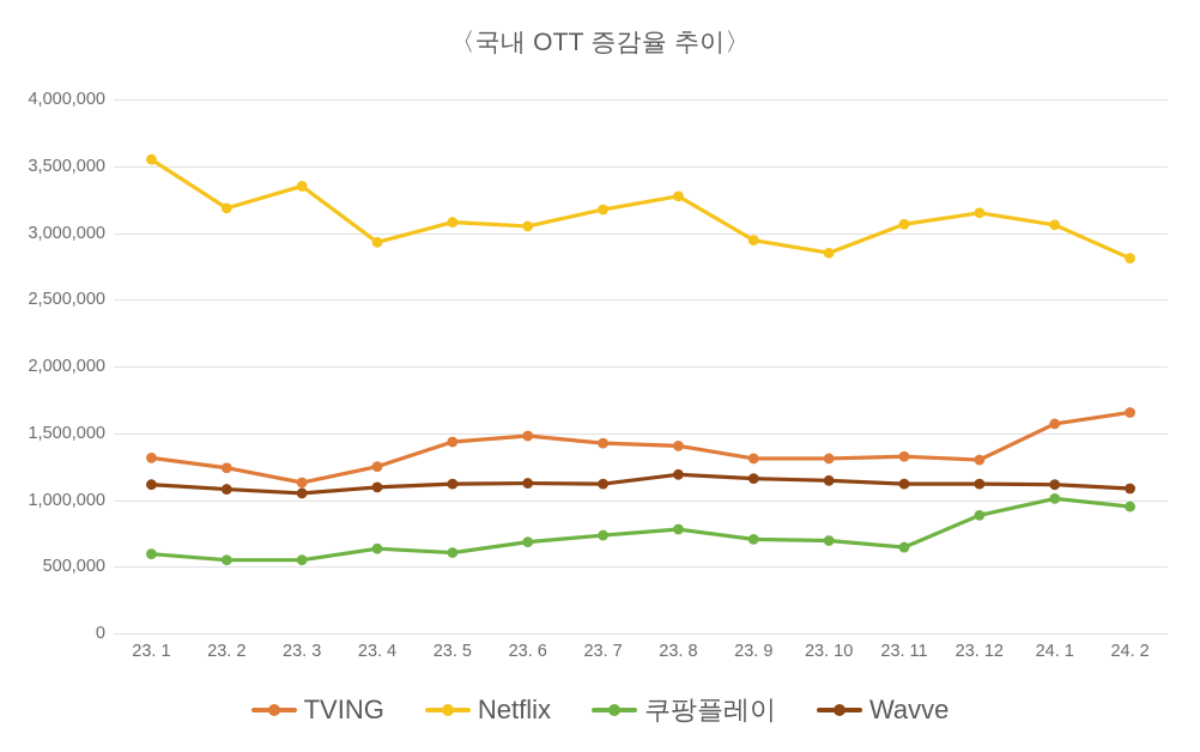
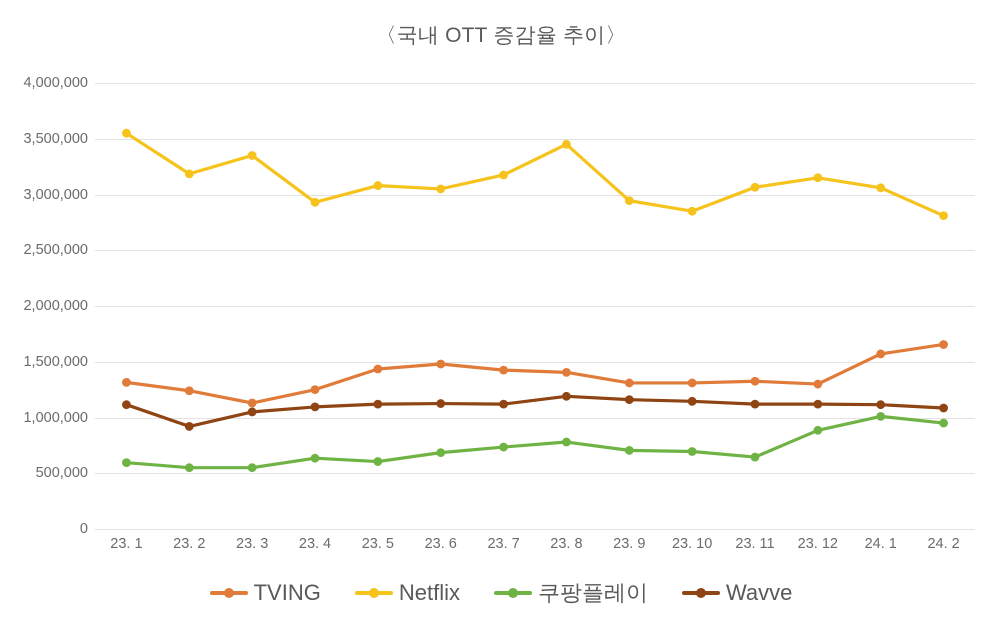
Wavve/23. 2: 1080000 -> 920000
Netflix/23. 8: 3280000 -> 3450000
